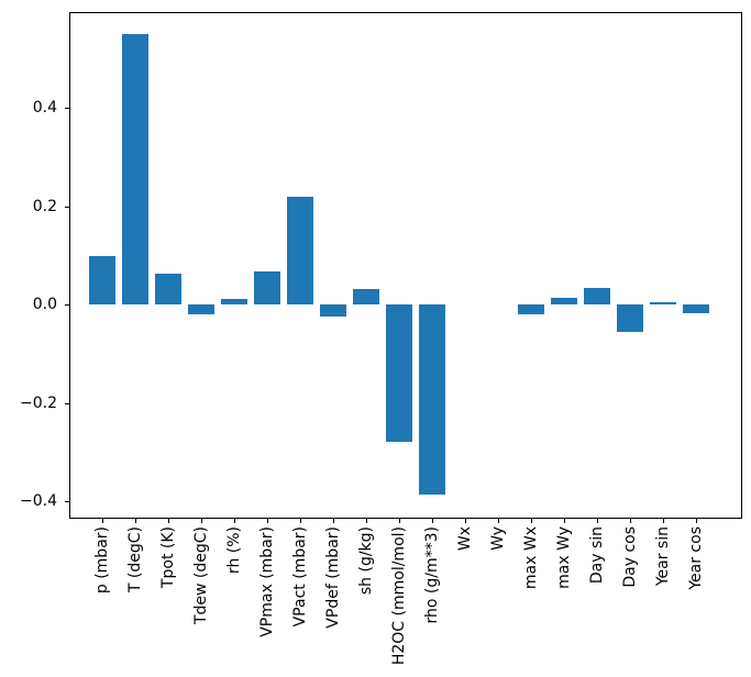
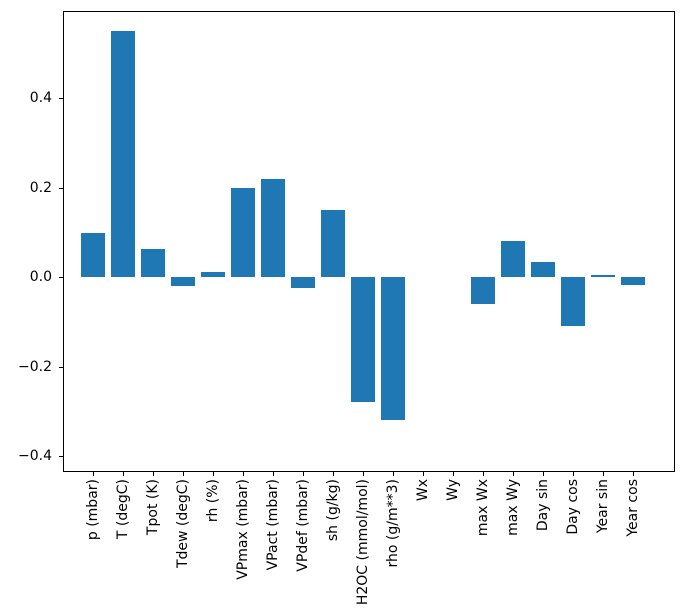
VPmax (mbar): 0.07 -> 0.20
sh (g/kg): 0.03 -> 0.15
rho (g/m**3): -0.39 -> -0.32
max Wx: -0.02 -> -0.06
max Wy: 0.01 -> 0.08
Day cos: -0.06 -> -0.11
